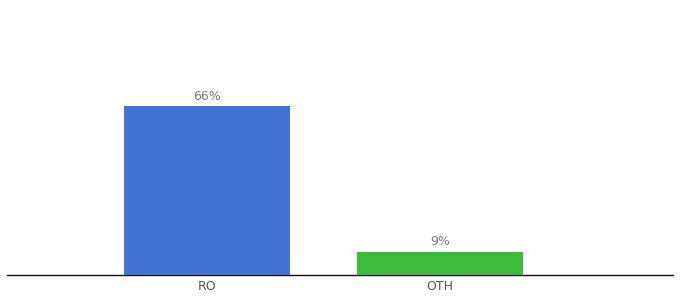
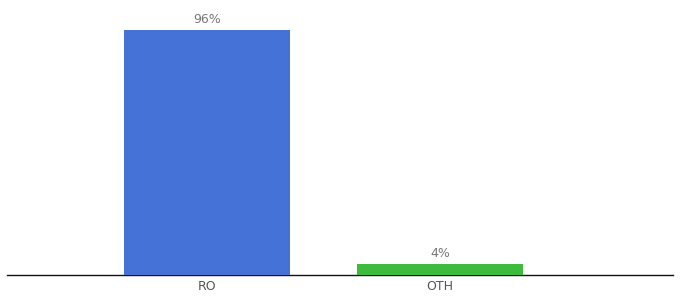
RO: 66% -> 96%
OTH: 9% -> 4%
